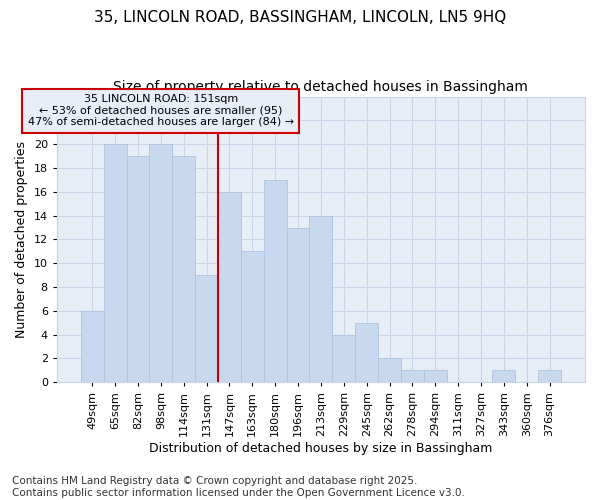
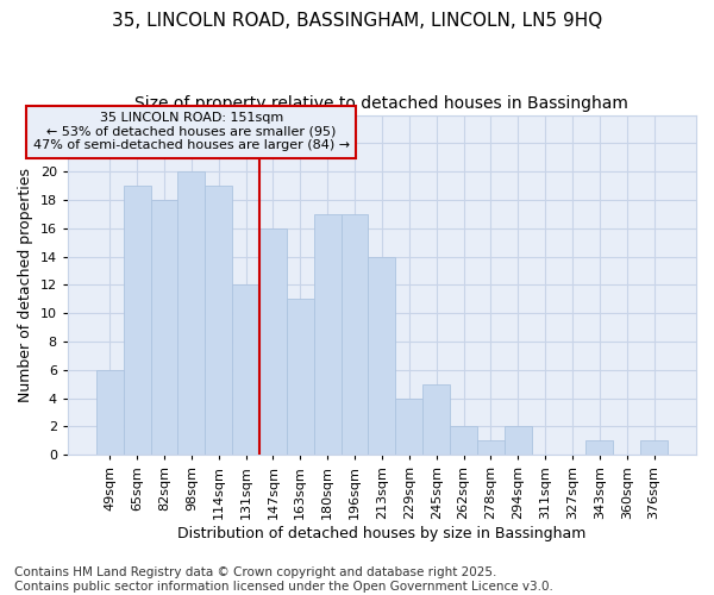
65sqm: 20 -> 19
82sqm: 19 -> 18
131sqm: 9 -> 12
196sqm: 13 -> 17
294sqm: 1 -> 2
